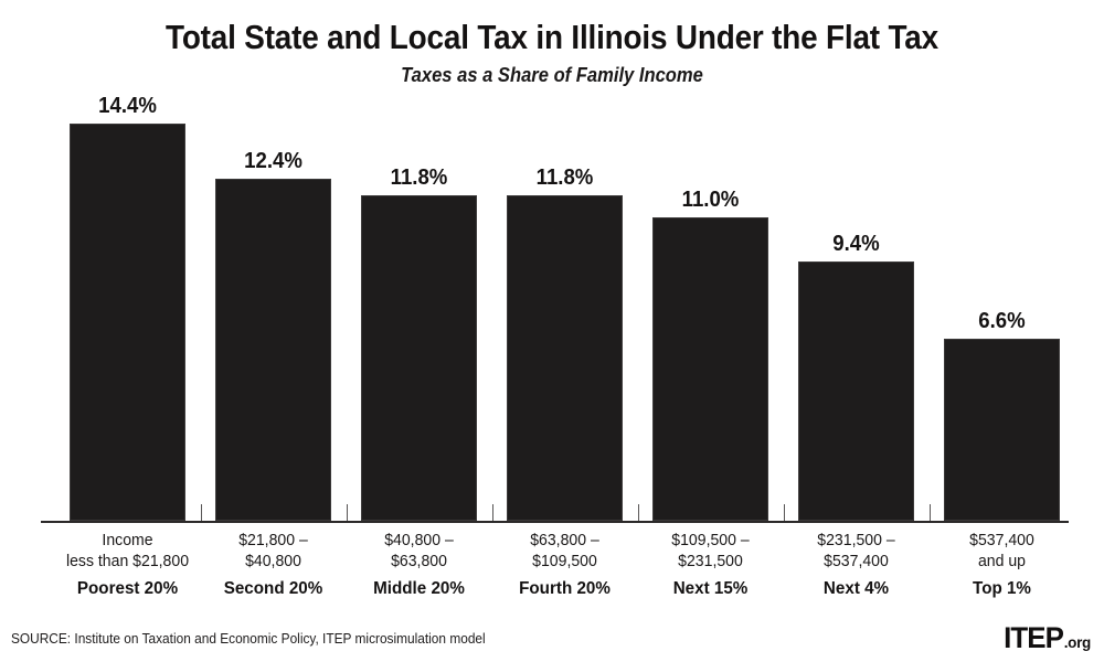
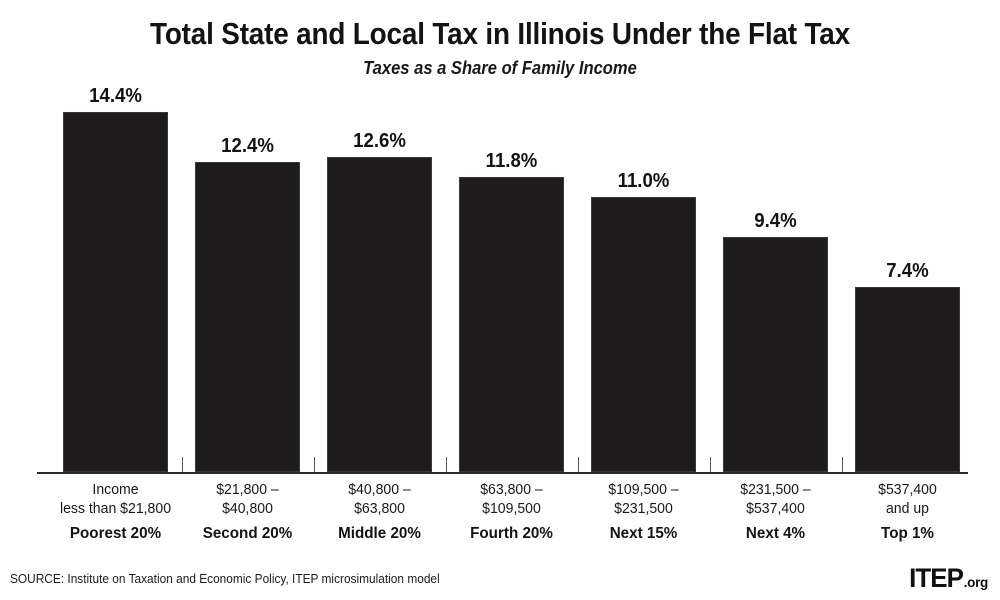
Middle 20%: 11.8% -> 12.6%
Top 1%: 6.6% -> 7.4%
